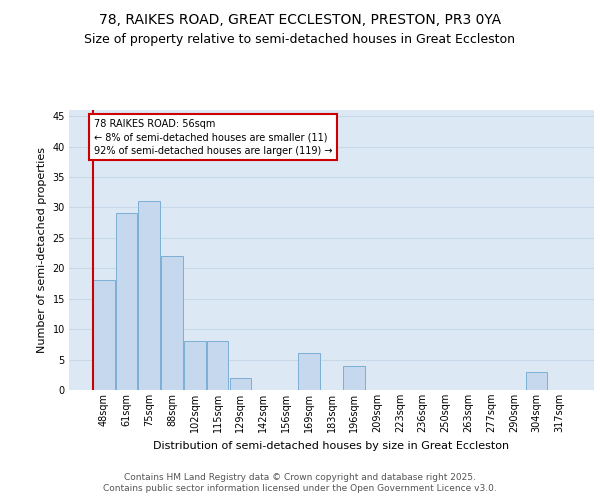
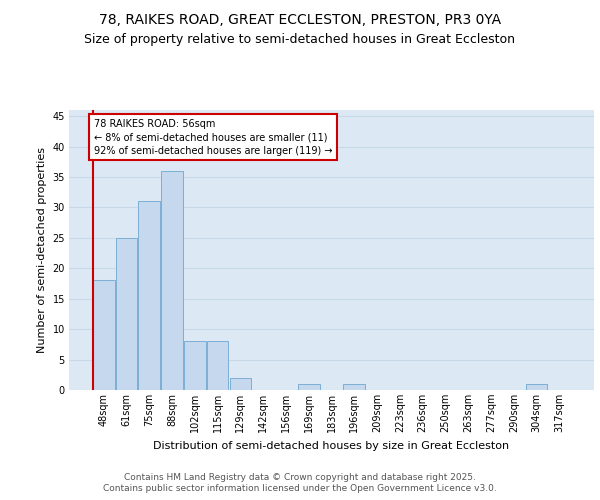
61sqm: 29 -> 25
88sqm: 22 -> 36
169sqm: 6 -> 1
196sqm: 4 -> 1
304sqm: 3 -> 1
